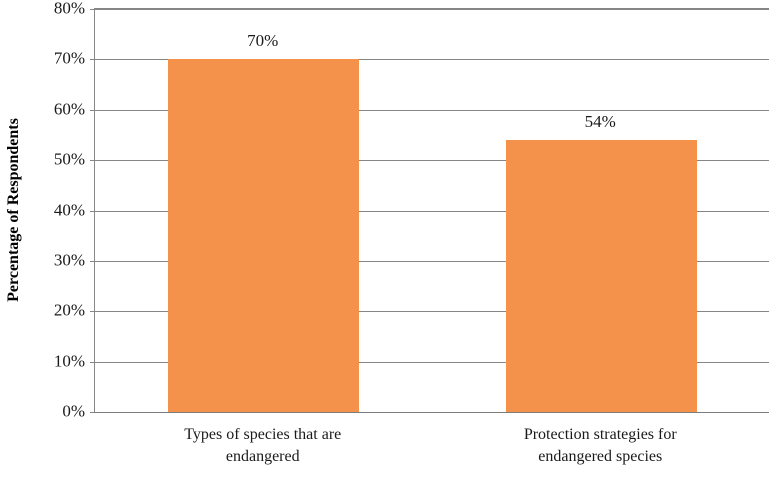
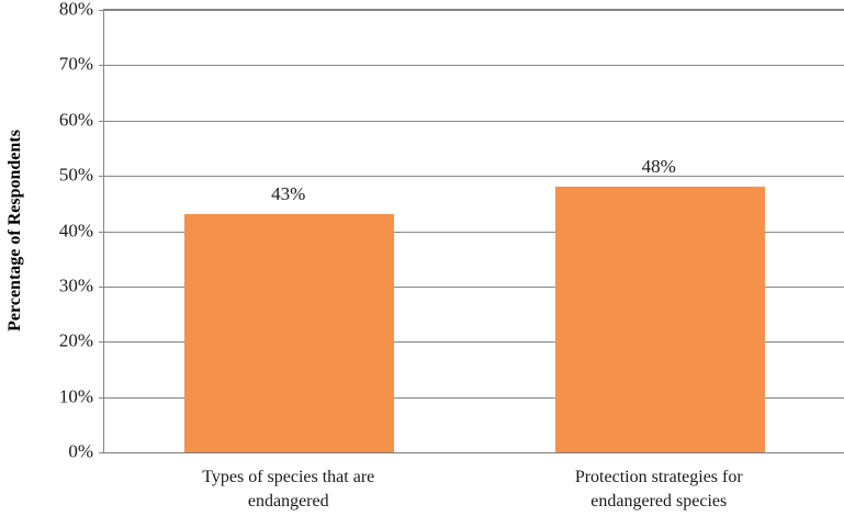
Types of species that are endangered: 70% -> 43%
Protection strategies for endangered species: 54% -> 48%
